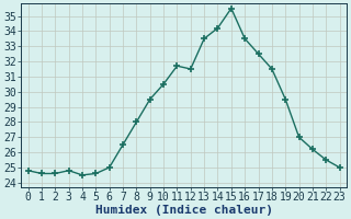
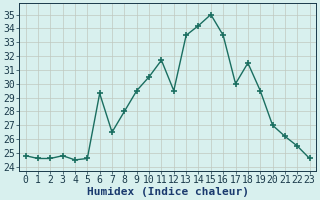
6: 25.0 -> 29.3
12: 31.5 -> 29.5
15: 35.5 -> 35.0
17: 32.5 -> 30.0
23: 25.0 -> 24.6
